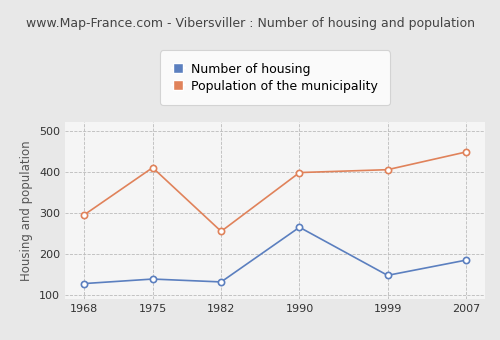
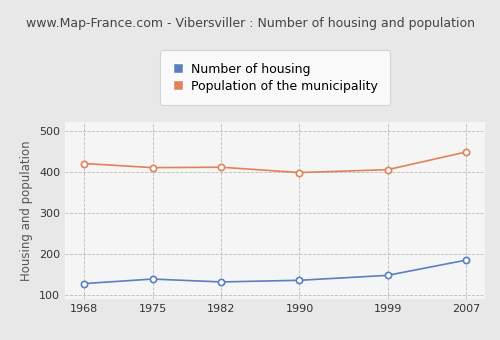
Population of the municipality/1968: 295 -> 420
Population of the municipality/1982: 255 -> 411
Number of housing/1990: 265 -> 136
